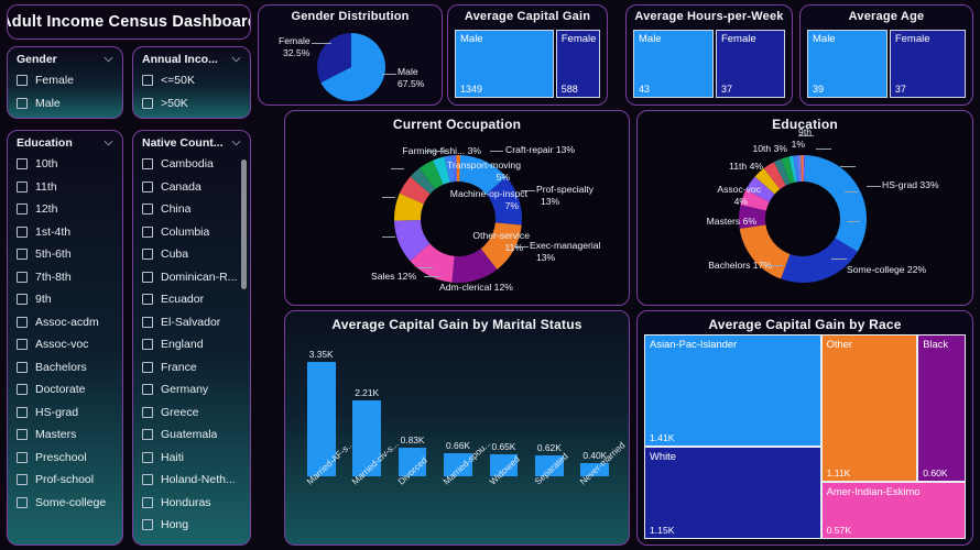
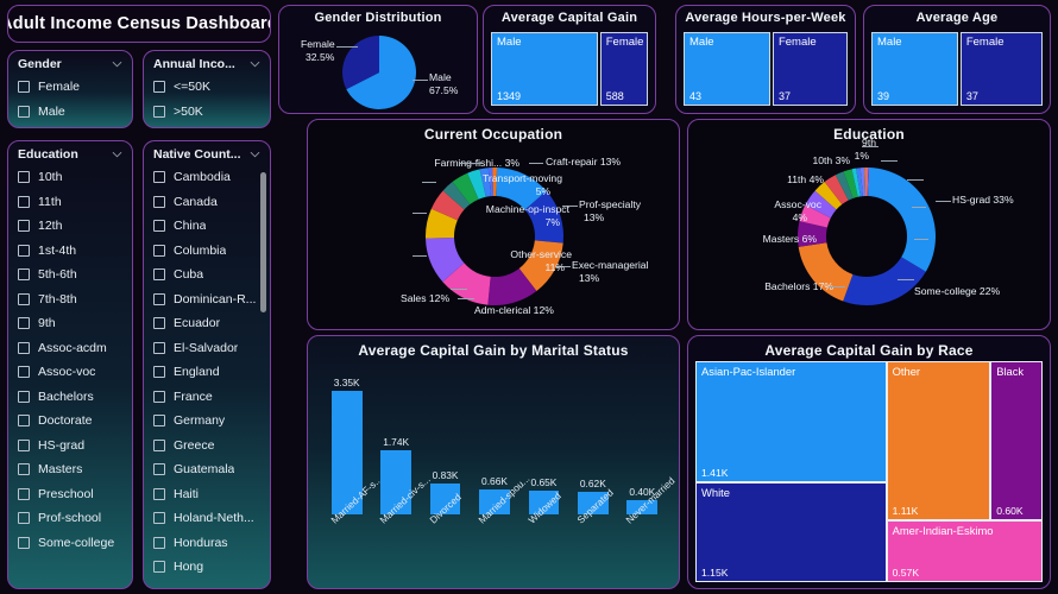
Average Capital Gain by Marital Status/Married-civ-s...: 2.21K -> 1.74K
